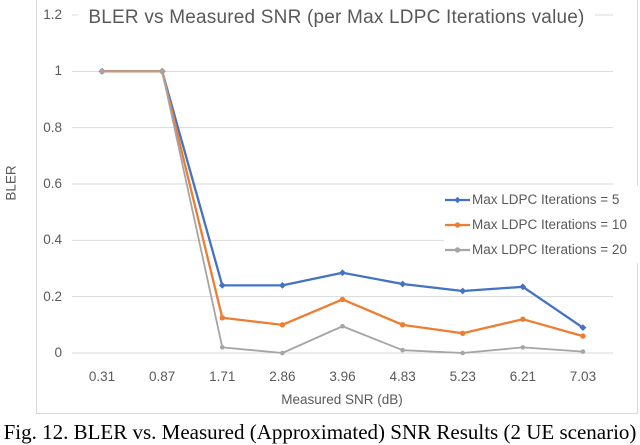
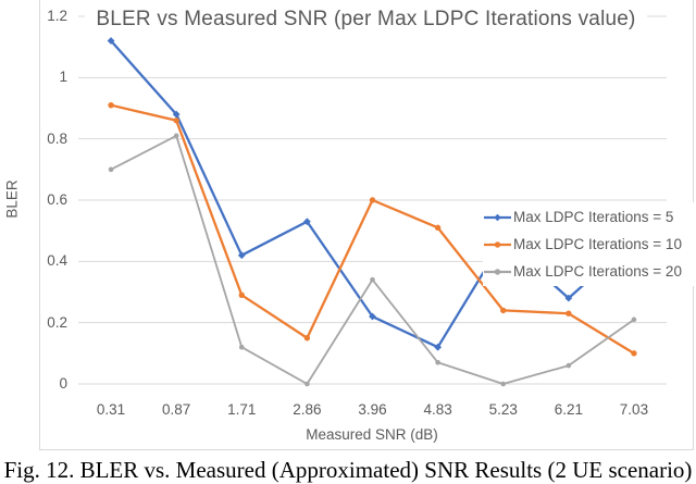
Max LDPC Iterations = 5/0.31: 1.00 -> 1.12
Max LDPC Iterations = 10/0.31: 1.00 -> 0.91
Max LDPC Iterations = 20/0.31: 1.00 -> 0.70
Max LDPC Iterations = 5/0.87: 1.00 -> 0.88
Max LDPC Iterations = 10/0.87: 1.00 -> 0.86
Max LDPC Iterations = 20/0.87: 1.00 -> 0.81
Max LDPC Iterations = 5/1.71: 0.24 -> 0.42
Max LDPC Iterations = 10/1.71: 0.12 -> 0.29
Max LDPC Iterations = 20/1.71: 0.02 -> 0.12
Max LDPC Iterations = 5/2.86: 0.24 -> 0.53
Max LDPC Iterations = 10/2.86: 0.10 -> 0.15
Max LDPC Iterations = 5/3.96: 0.28 -> 0.22
Max LDPC Iterations = 10/3.96: 0.19 -> 0.60
Max LDPC Iterations = 20/3.96: 0.10 -> 0.34
Max LDPC Iterations = 5/4.83: 0.24 -> 0.12
Max LDPC Iterations = 10/4.83: 0.10 -> 0.51
Max LDPC Iterations = 20/4.83: 0.01 -> 0.07
Max LDPC Iterations = 5/5.23: 0.22 -> 0.47
Max LDPC Iterations = 10/5.23: 0.07 -> 0.24
Max LDPC Iterations = 5/6.21: 0.23 -> 0.28
Max LDPC Iterations = 10/6.21: 0.12 -> 0.23
Max LDPC Iterations = 20/6.21: 0.02 -> 0.06
Max LDPC Iterations = 5/7.03: 0.09 -> 0.47
Max LDPC Iterations = 10/7.03: 0.06 -> 0.10
Max LDPC Iterations = 20/7.03: 0.01 -> 0.21
